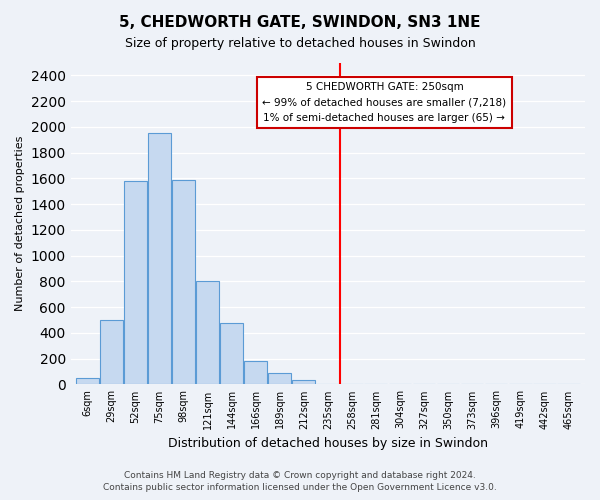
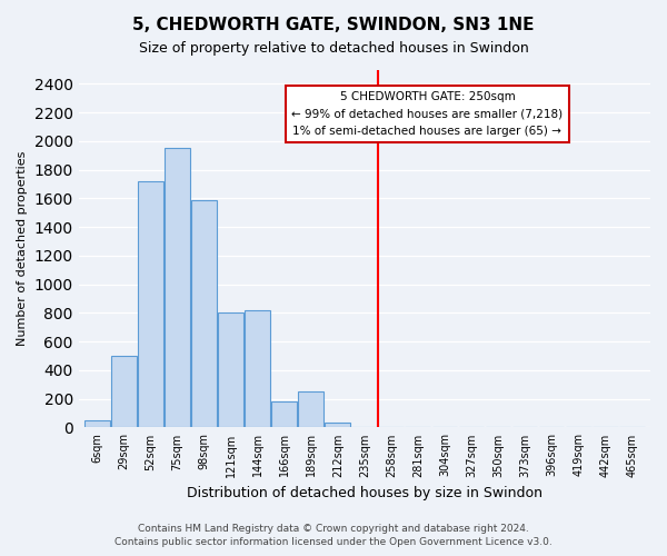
52sqm: 1580 -> 1720
144sqm: 480 -> 820
189sqm: 90 -> 250
